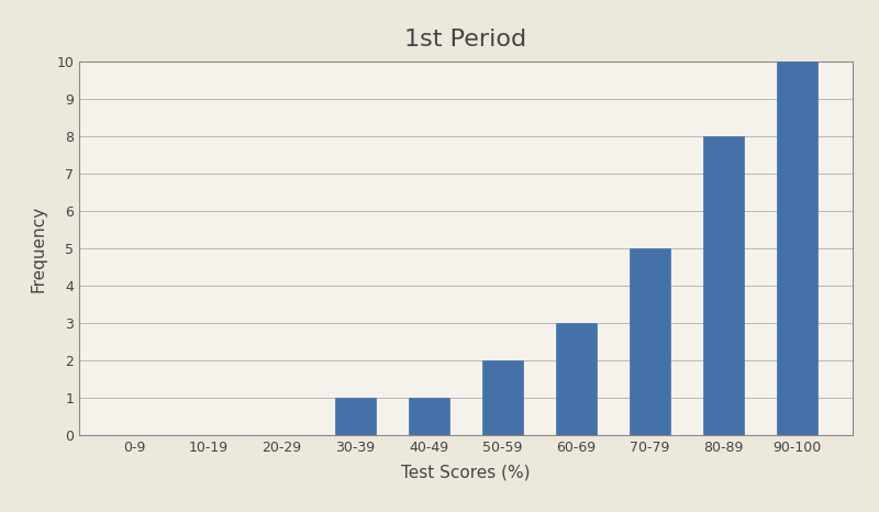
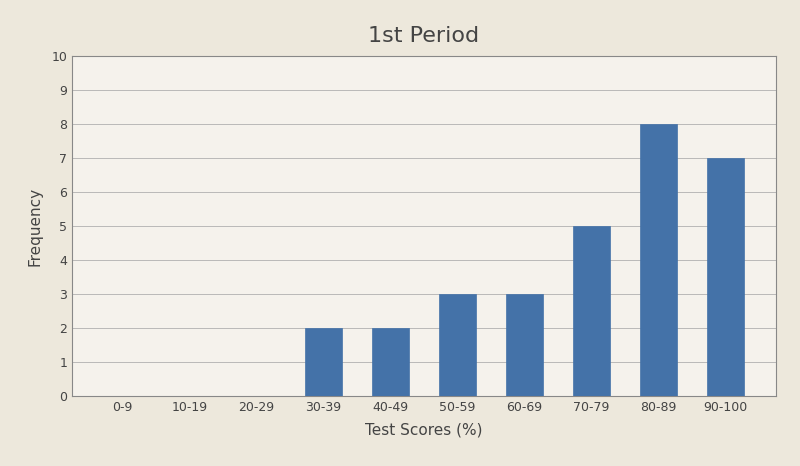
30-39: 1 -> 2
40-49: 1 -> 2
50-59: 2 -> 3
90-100: 10 -> 7
